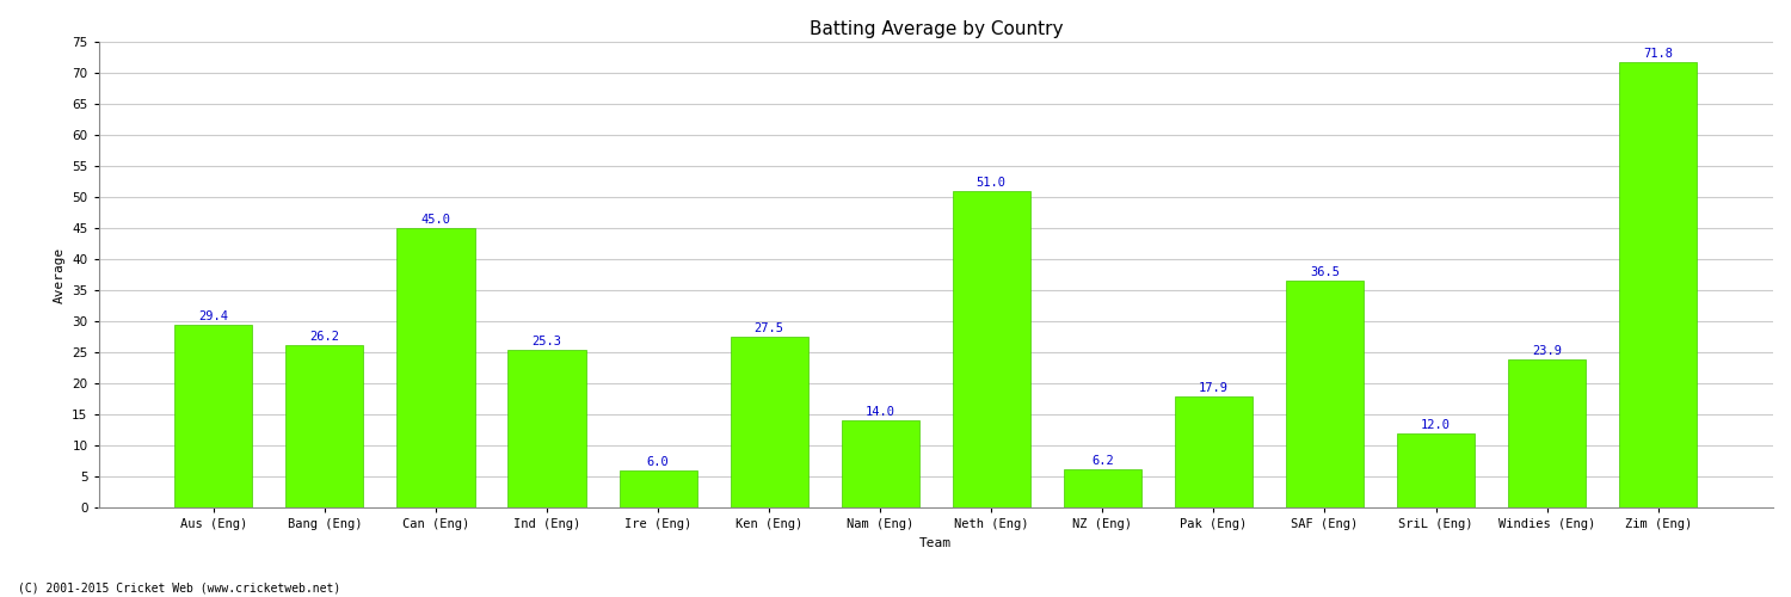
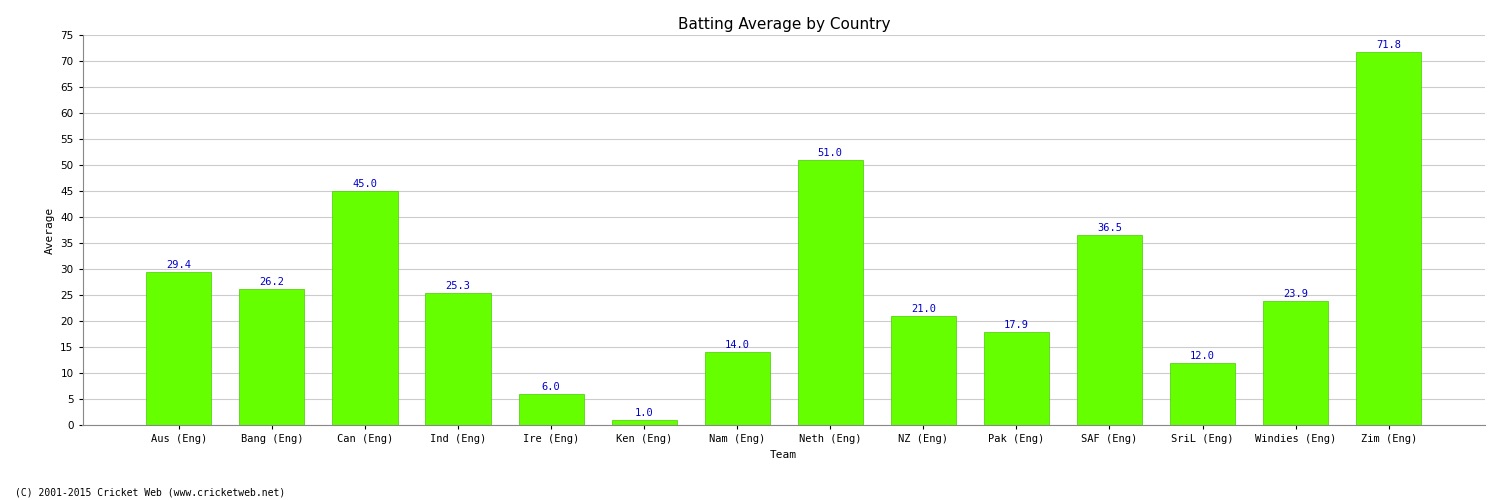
Ken (Eng): 27.5 -> 1.0
NZ (Eng): 6.2 -> 21.0
